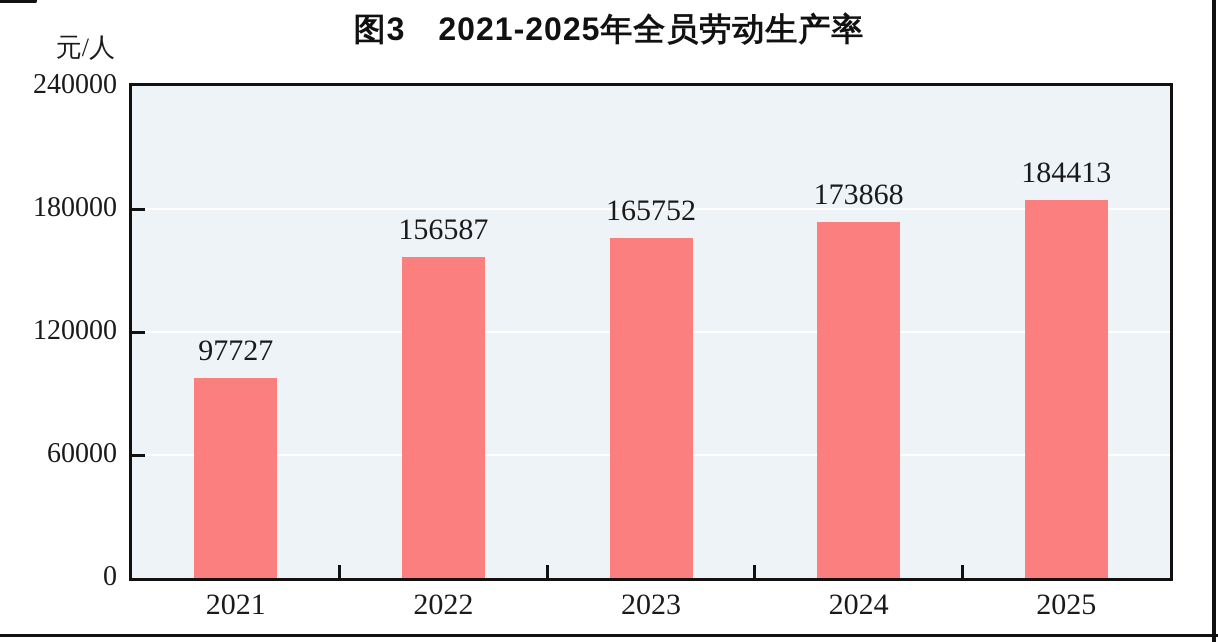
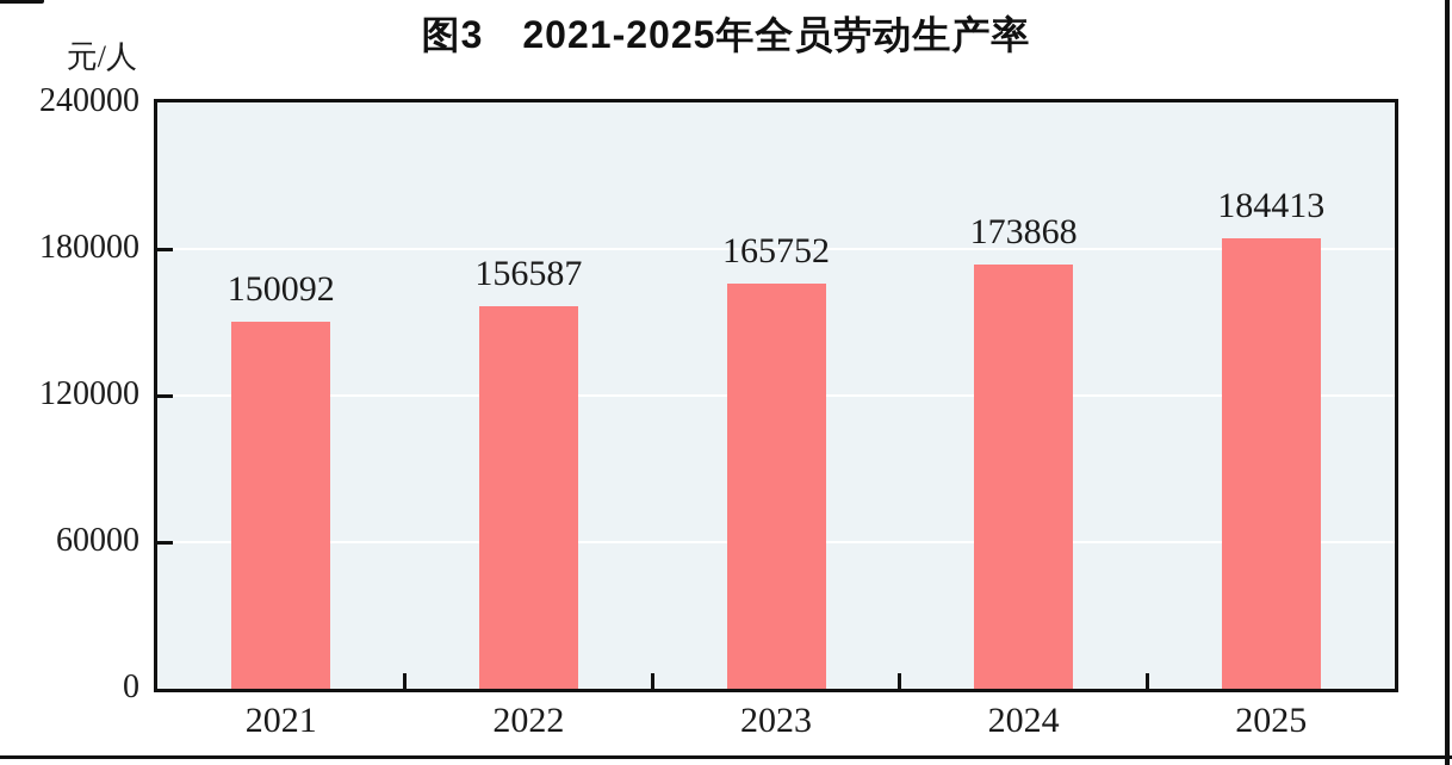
2021: 97727 -> 150092
